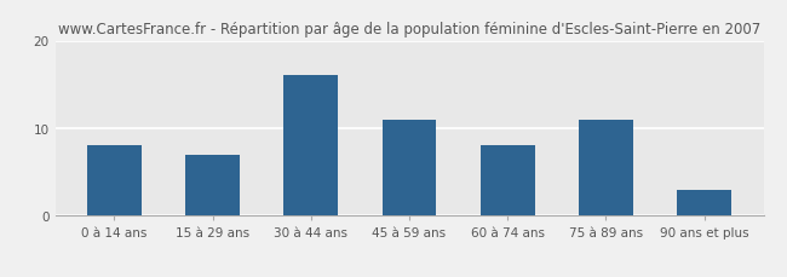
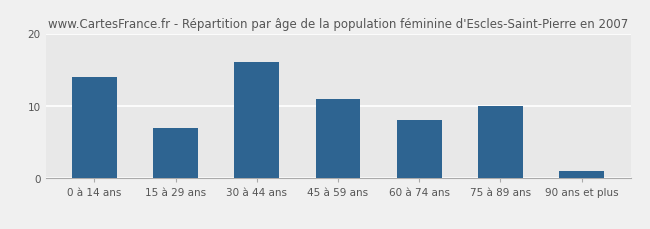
0 à 14 ans: 8 -> 14
75 à 89 ans: 11 -> 10
90 ans et plus: 3 -> 1
